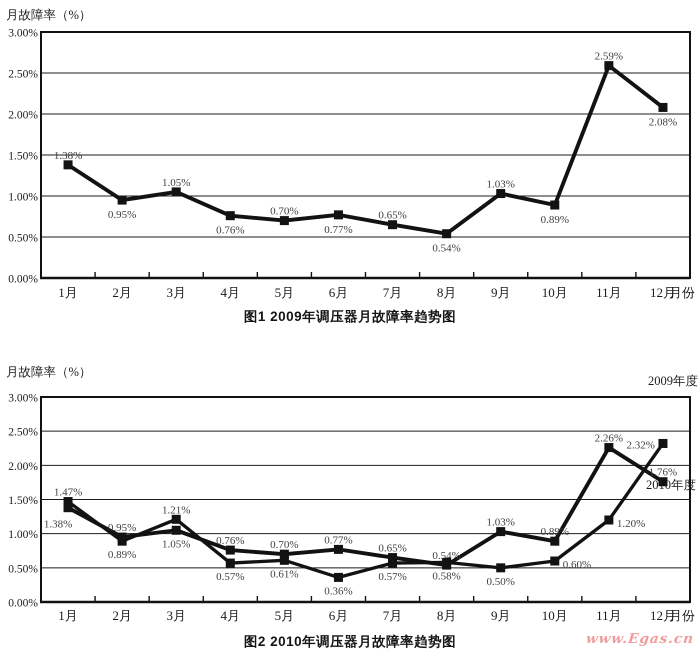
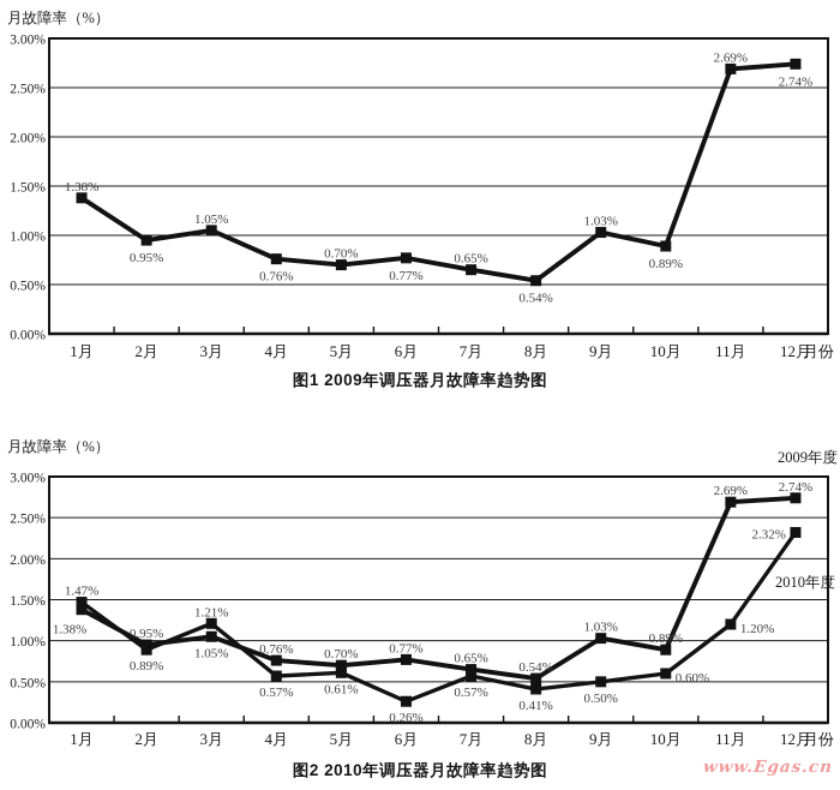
图1 2009年调压器月故障率趋势图/11月: 2.59% -> 2.69%
图1 2009年调压器月故障率趋势图/12月: 2.08% -> 2.74%
图2 2010年调压器月故障率趋势图/2010年度/6月: 0.36% -> 0.26%
图2 2010年调压器月故障率趋势图/2010年度/8月: 0.58% -> 0.41%
图2 2010年调压器月故障率趋势图/2009年度/11月: 2.26% -> 2.69%
图2 2010年调压器月故障率趋势图/2009年度/12月: 1.76% -> 2.74%
